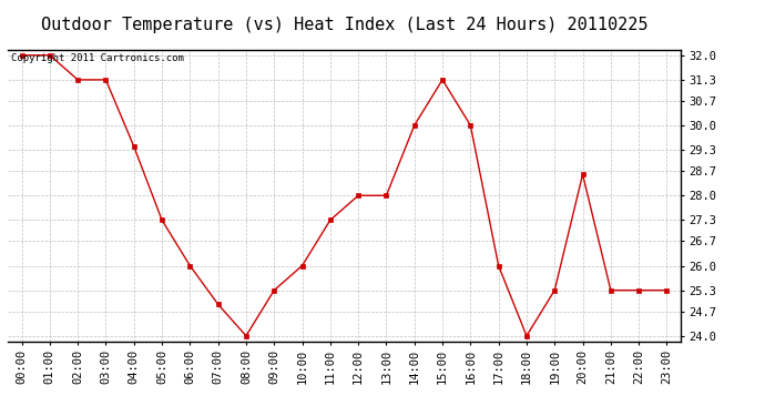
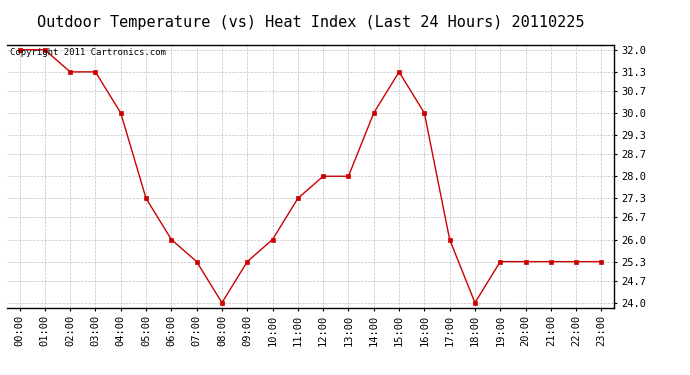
04:00: 29.4 -> 30.0
07:00: 24.9 -> 25.3
20:00: 28.6 -> 25.3
